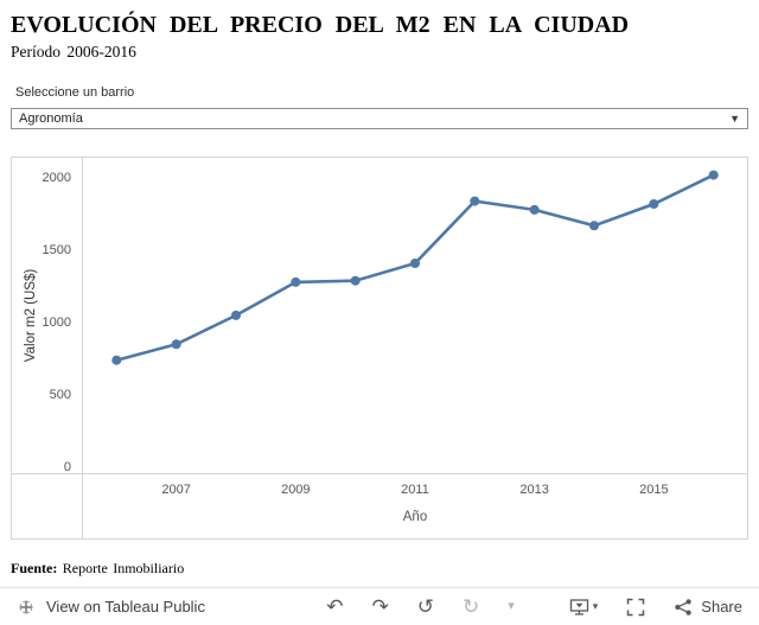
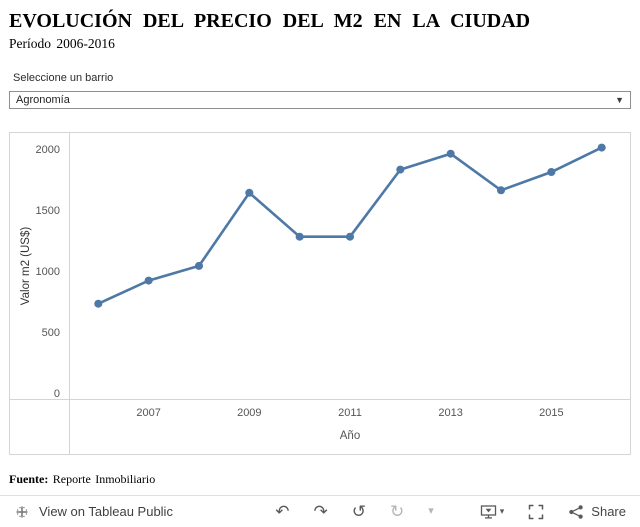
2007: 850 -> 930
2009: 1280 -> 1650
2011: 1410 -> 1290
2013: 1780 -> 1970
